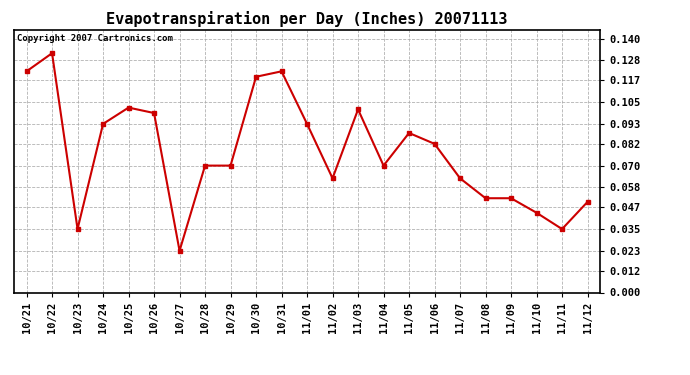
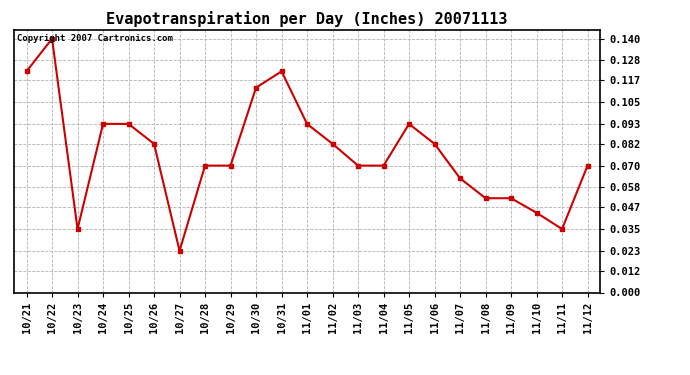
10/22: 0.132 -> 0.140
10/25: 0.102 -> 0.093
10/26: 0.099 -> 0.082
10/30: 0.119 -> 0.113
11/02: 0.063 -> 0.082
11/03: 0.101 -> 0.070
11/05: 0.088 -> 0.093
11/12: 0.050 -> 0.070
